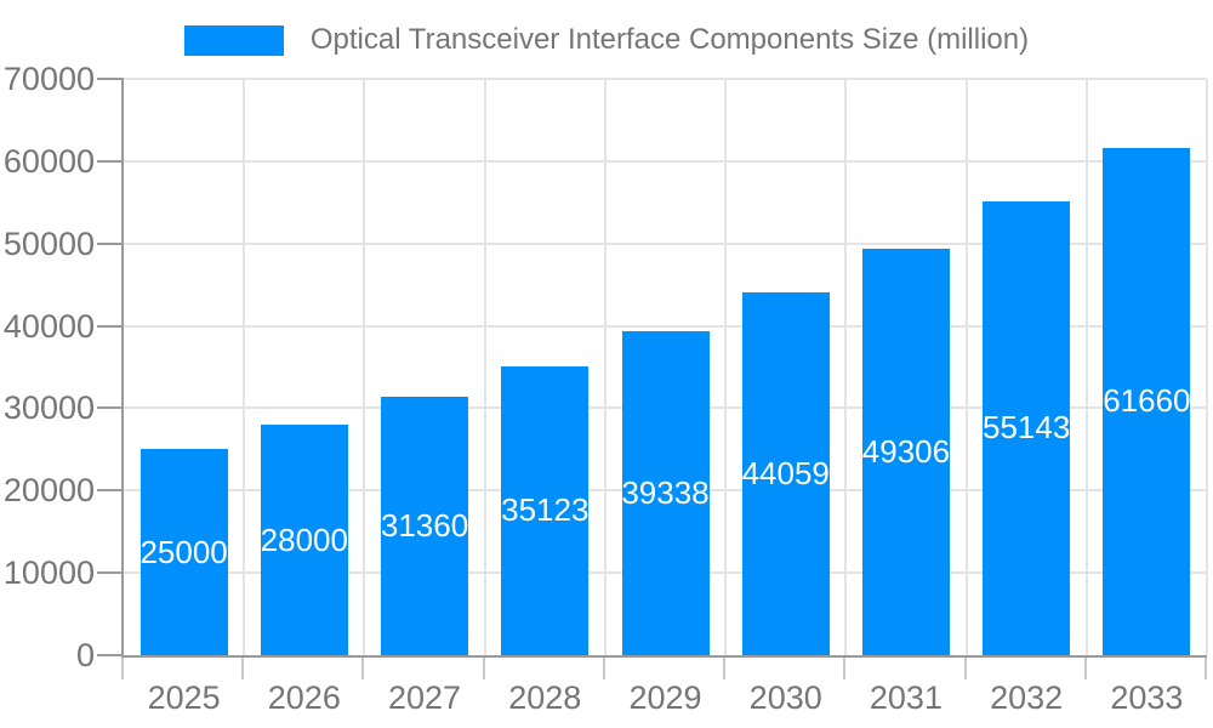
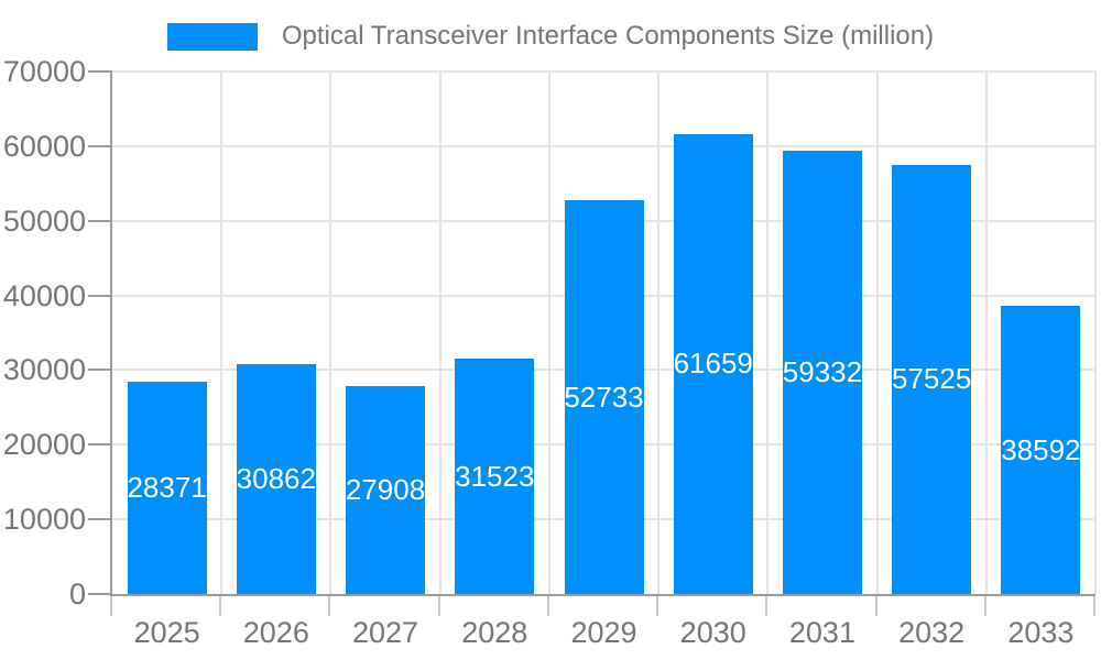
2025: 25000 -> 28371
2026: 28000 -> 30862
2027: 31360 -> 27908
2028: 35123 -> 31523
2029: 39338 -> 52733
2030: 44059 -> 61659
2031: 49306 -> 59332
2032: 55143 -> 57525
2033: 61660 -> 38592
